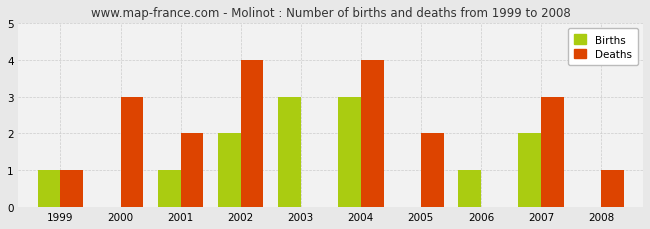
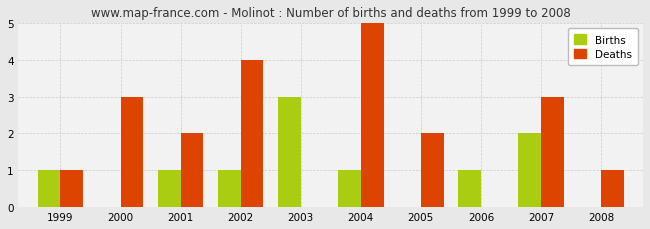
Births/2002: 2 -> 1
Births/2004: 3 -> 1
Deaths/2004: 4 -> 5
